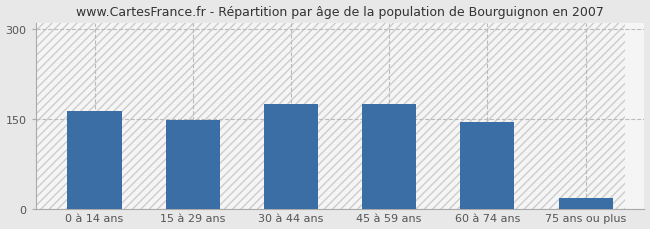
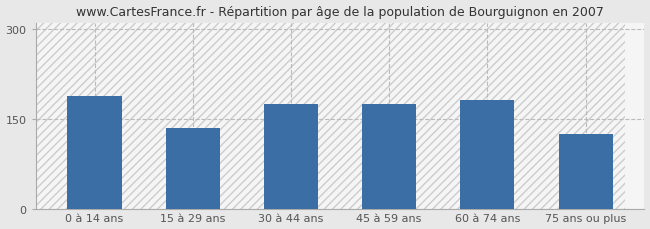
0 à 14 ans: 163 -> 188
15 à 29 ans: 148 -> 134
60 à 74 ans: 145 -> 182
75 ans ou plus: 18 -> 124
